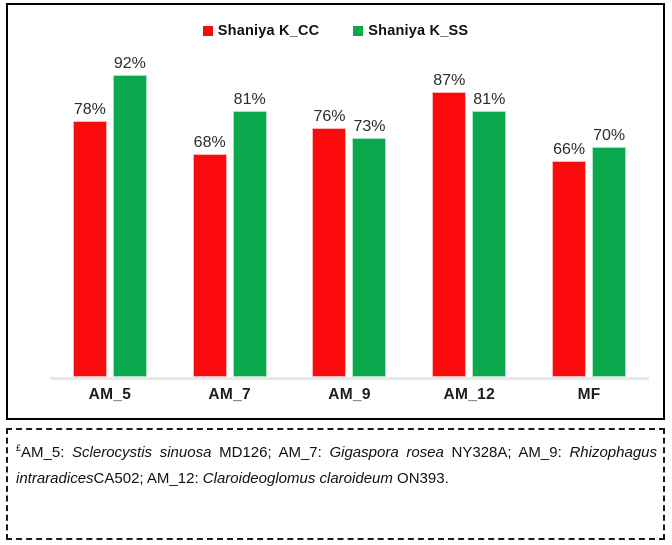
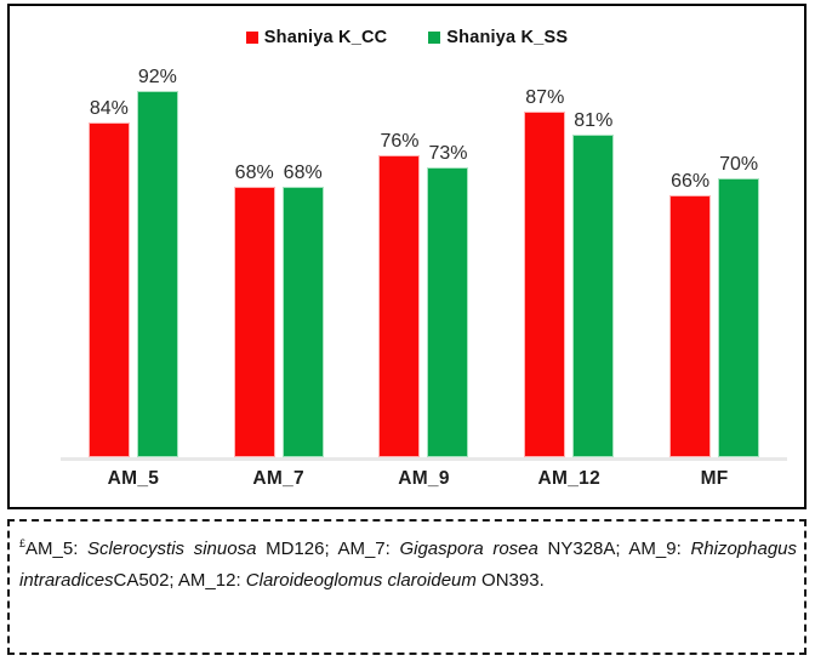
Shaniya K_CC/AM_5: 78% -> 84%
Shaniya K_SS/AM_7: 81% -> 68%
